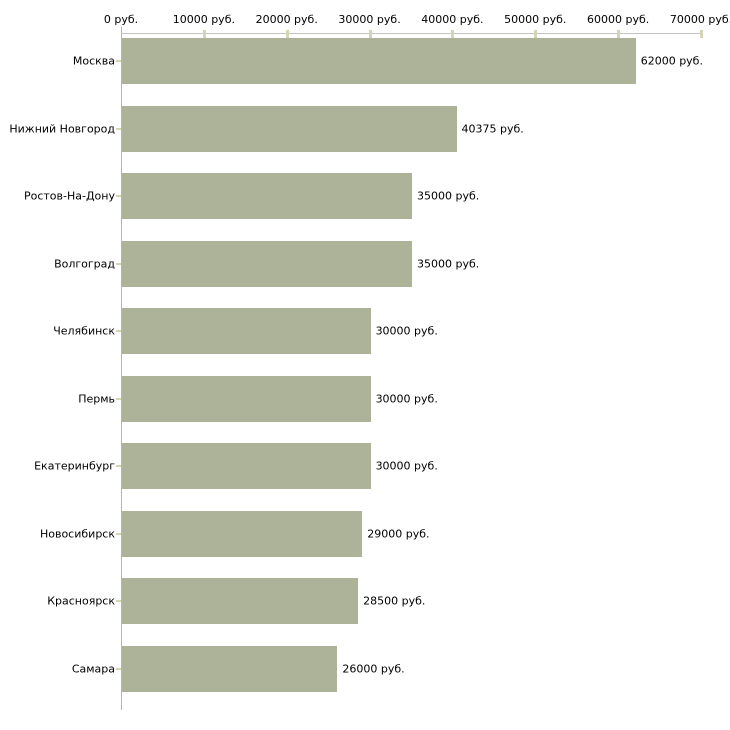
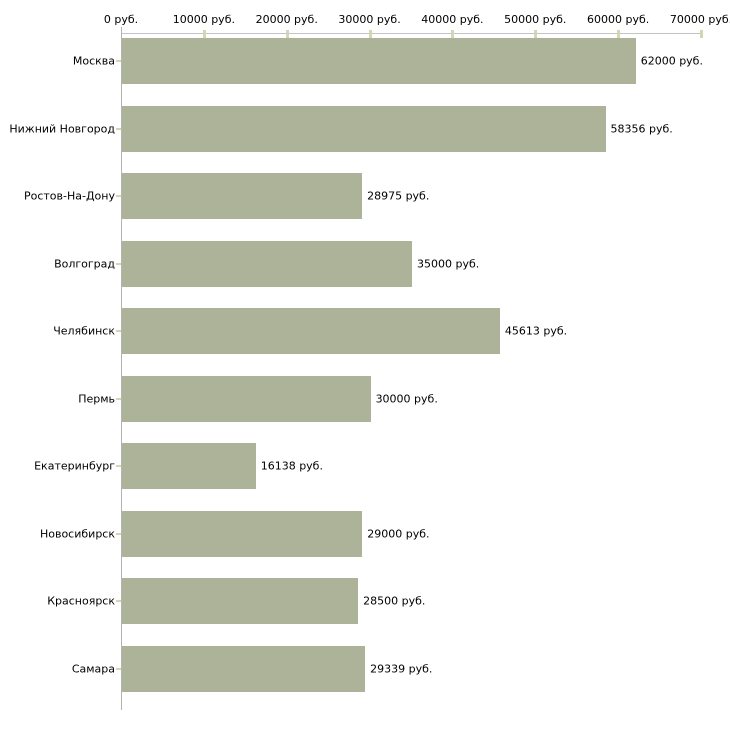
Нижний Новгород: 40375 -> 58356
Ростов-На-Дону: 35000 -> 28975
Челябинск: 30000 -> 45613
Екатеринбург: 30000 -> 16138
Самара: 26000 -> 29339
